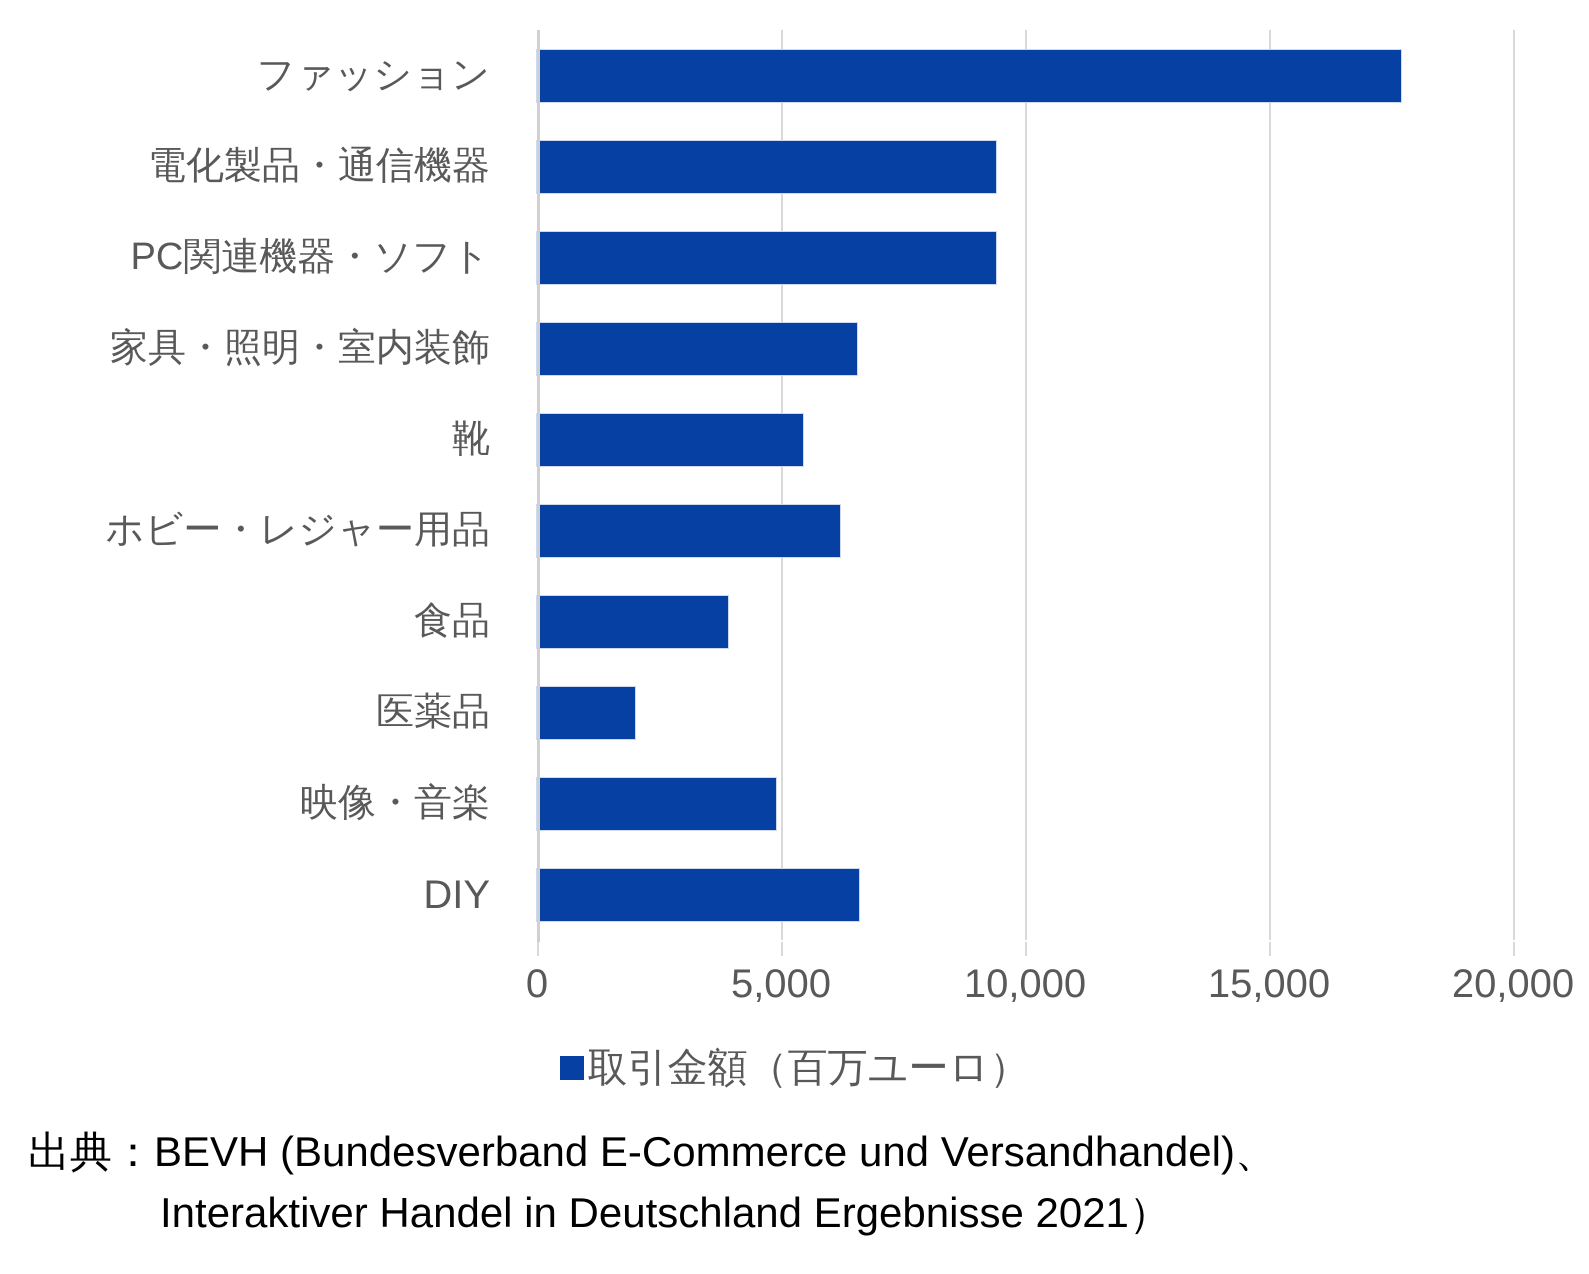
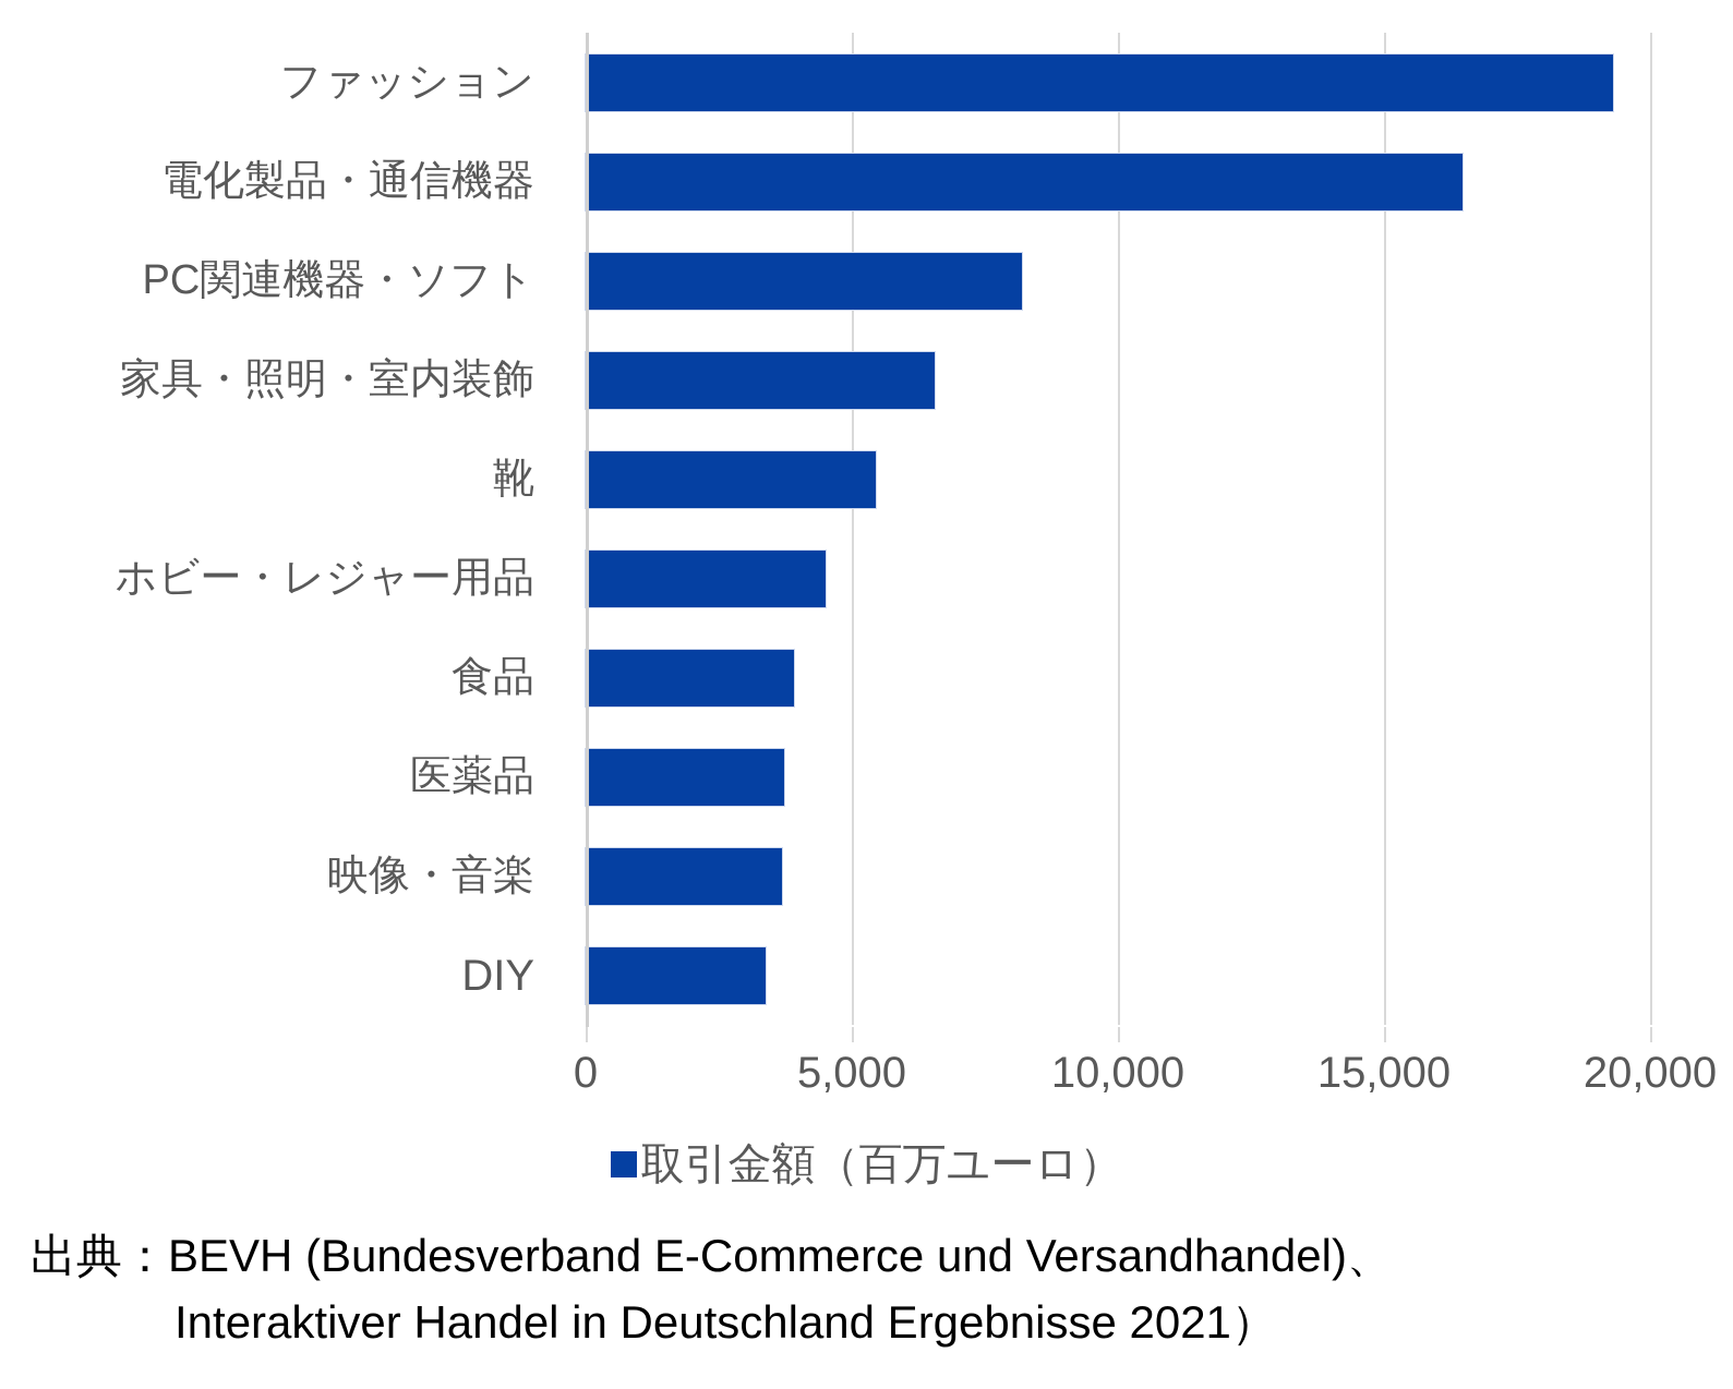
ファッション: 17700 -> 19300
電化製品・通信機器: 9400 -> 16500
PC関連機器・ソフト: 9400 -> 8200
ホビー・レジャー用品: 6200 -> 4500
医薬品: 2000 -> 3700
映像・音楽: 4900 -> 3700
DIY: 6600 -> 3400
